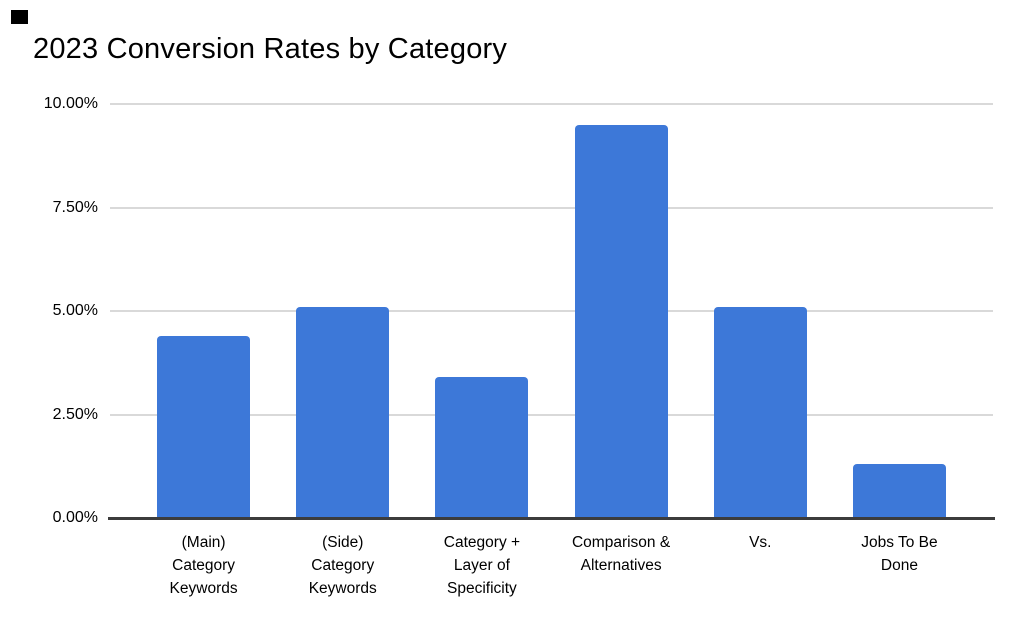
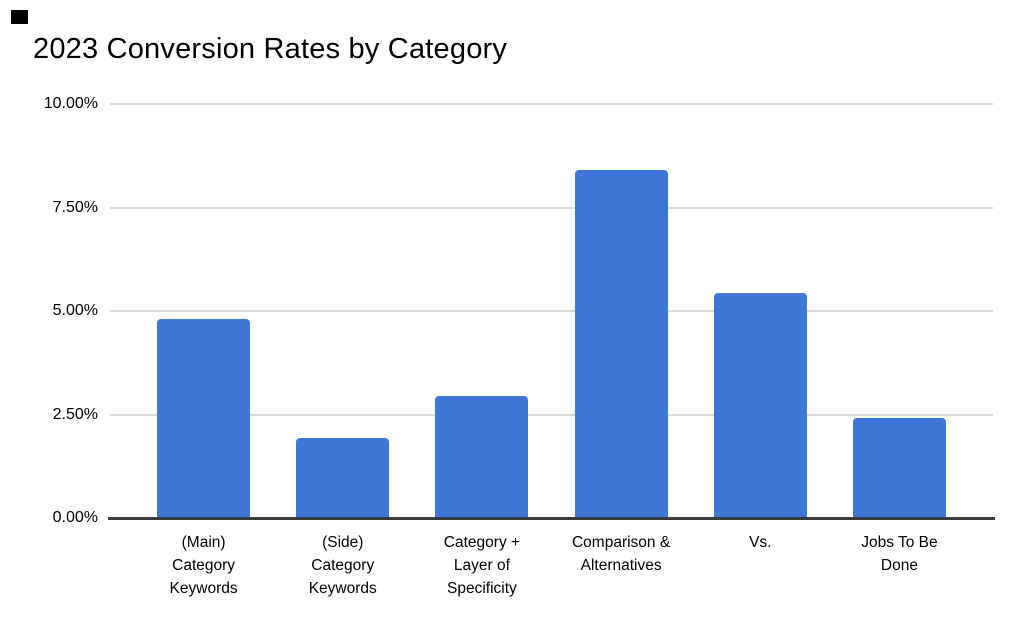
(Main) Category Keywords: 4.4% -> 4.8%
(Side) Category Keywords: 5.1% -> 1.9%
Category + Layer of Specificity: 3.4% -> 3.0%
Comparison & Alternatives: 9.5% -> 8.4%
Vs.: 5.1% -> 5.4%
Jobs To Be Done: 1.3% -> 2.4%
